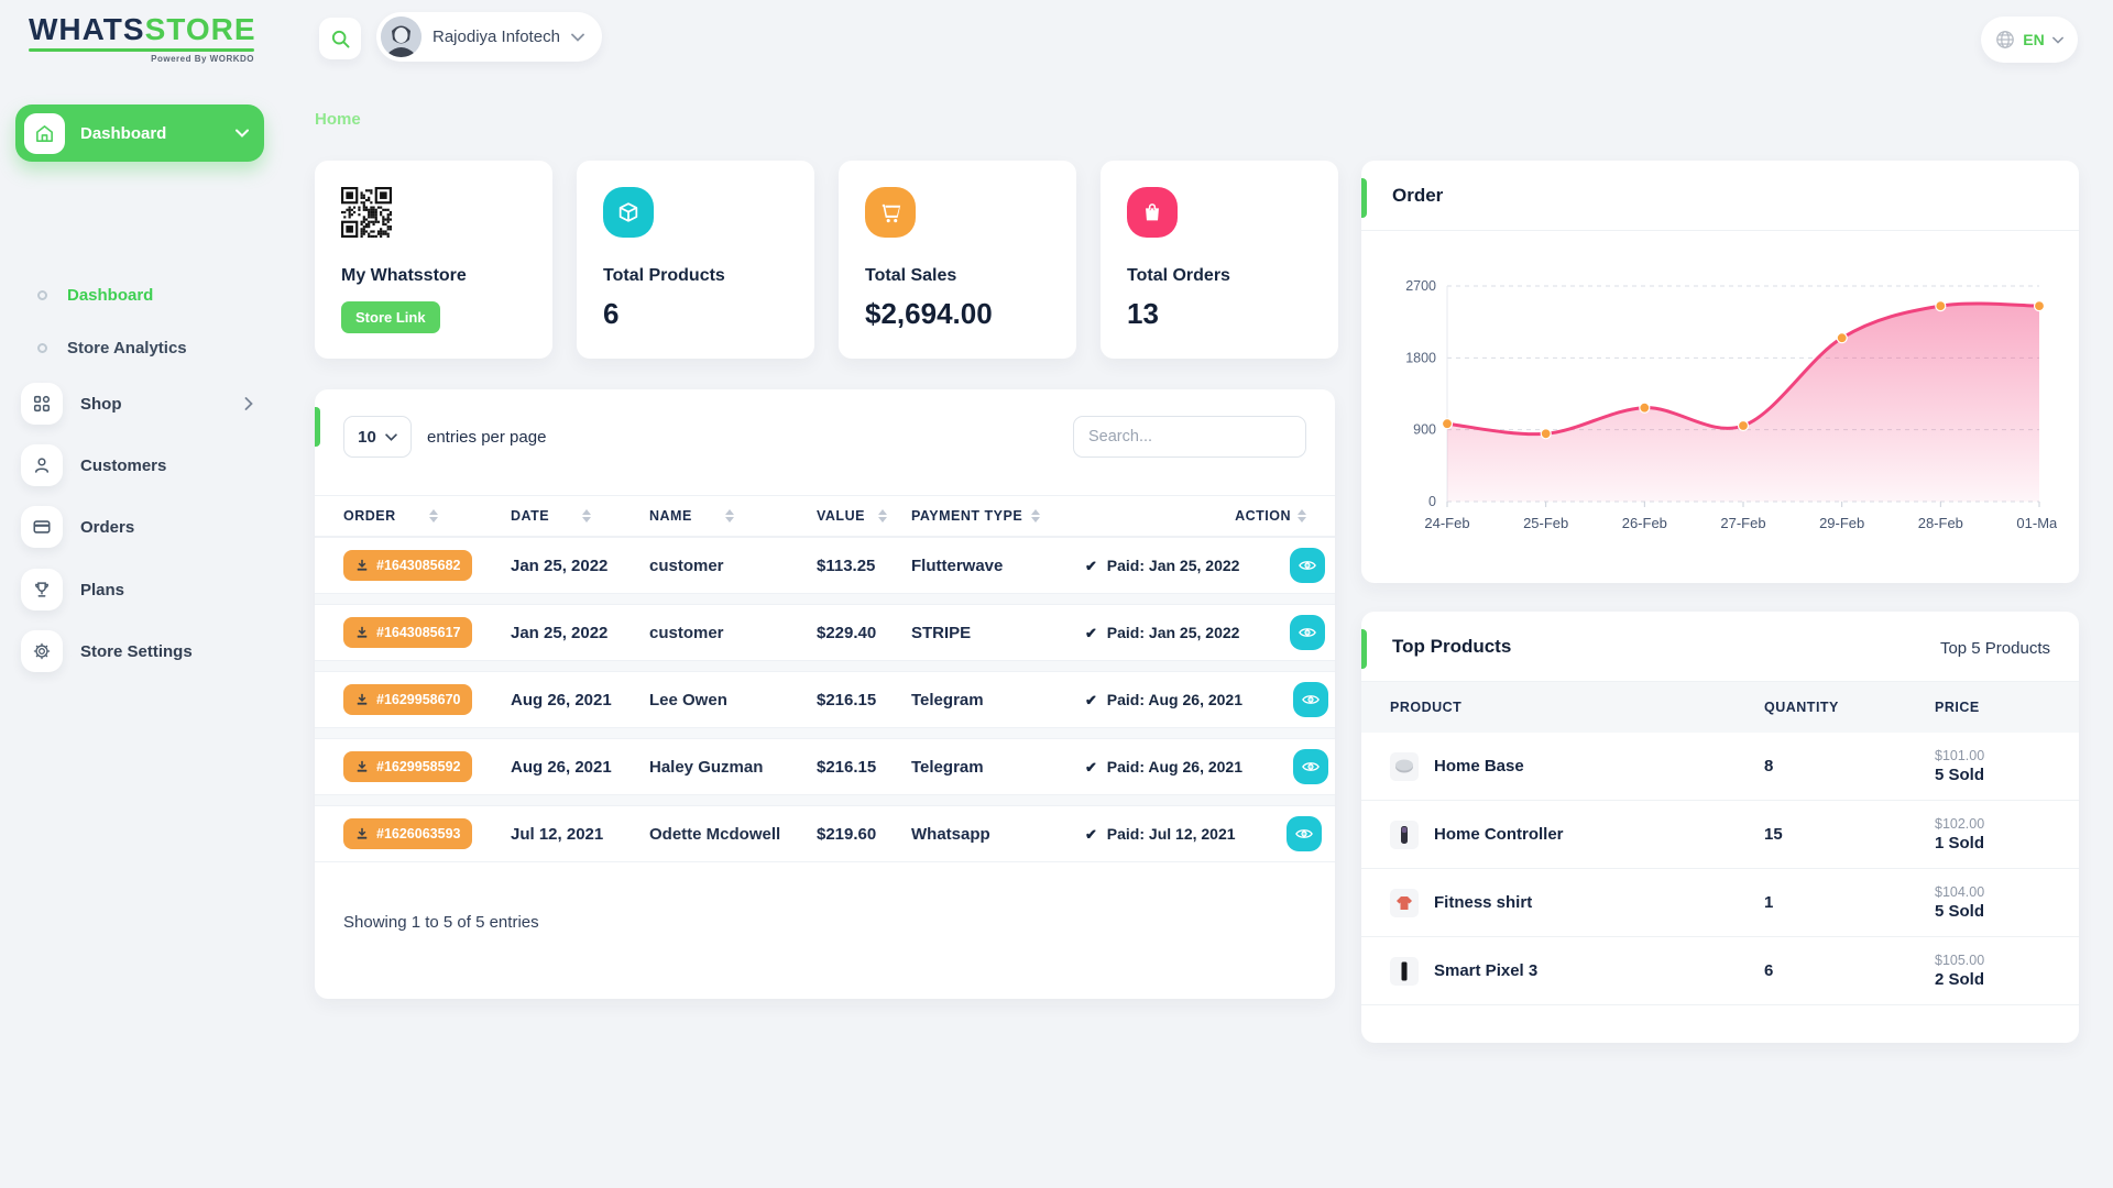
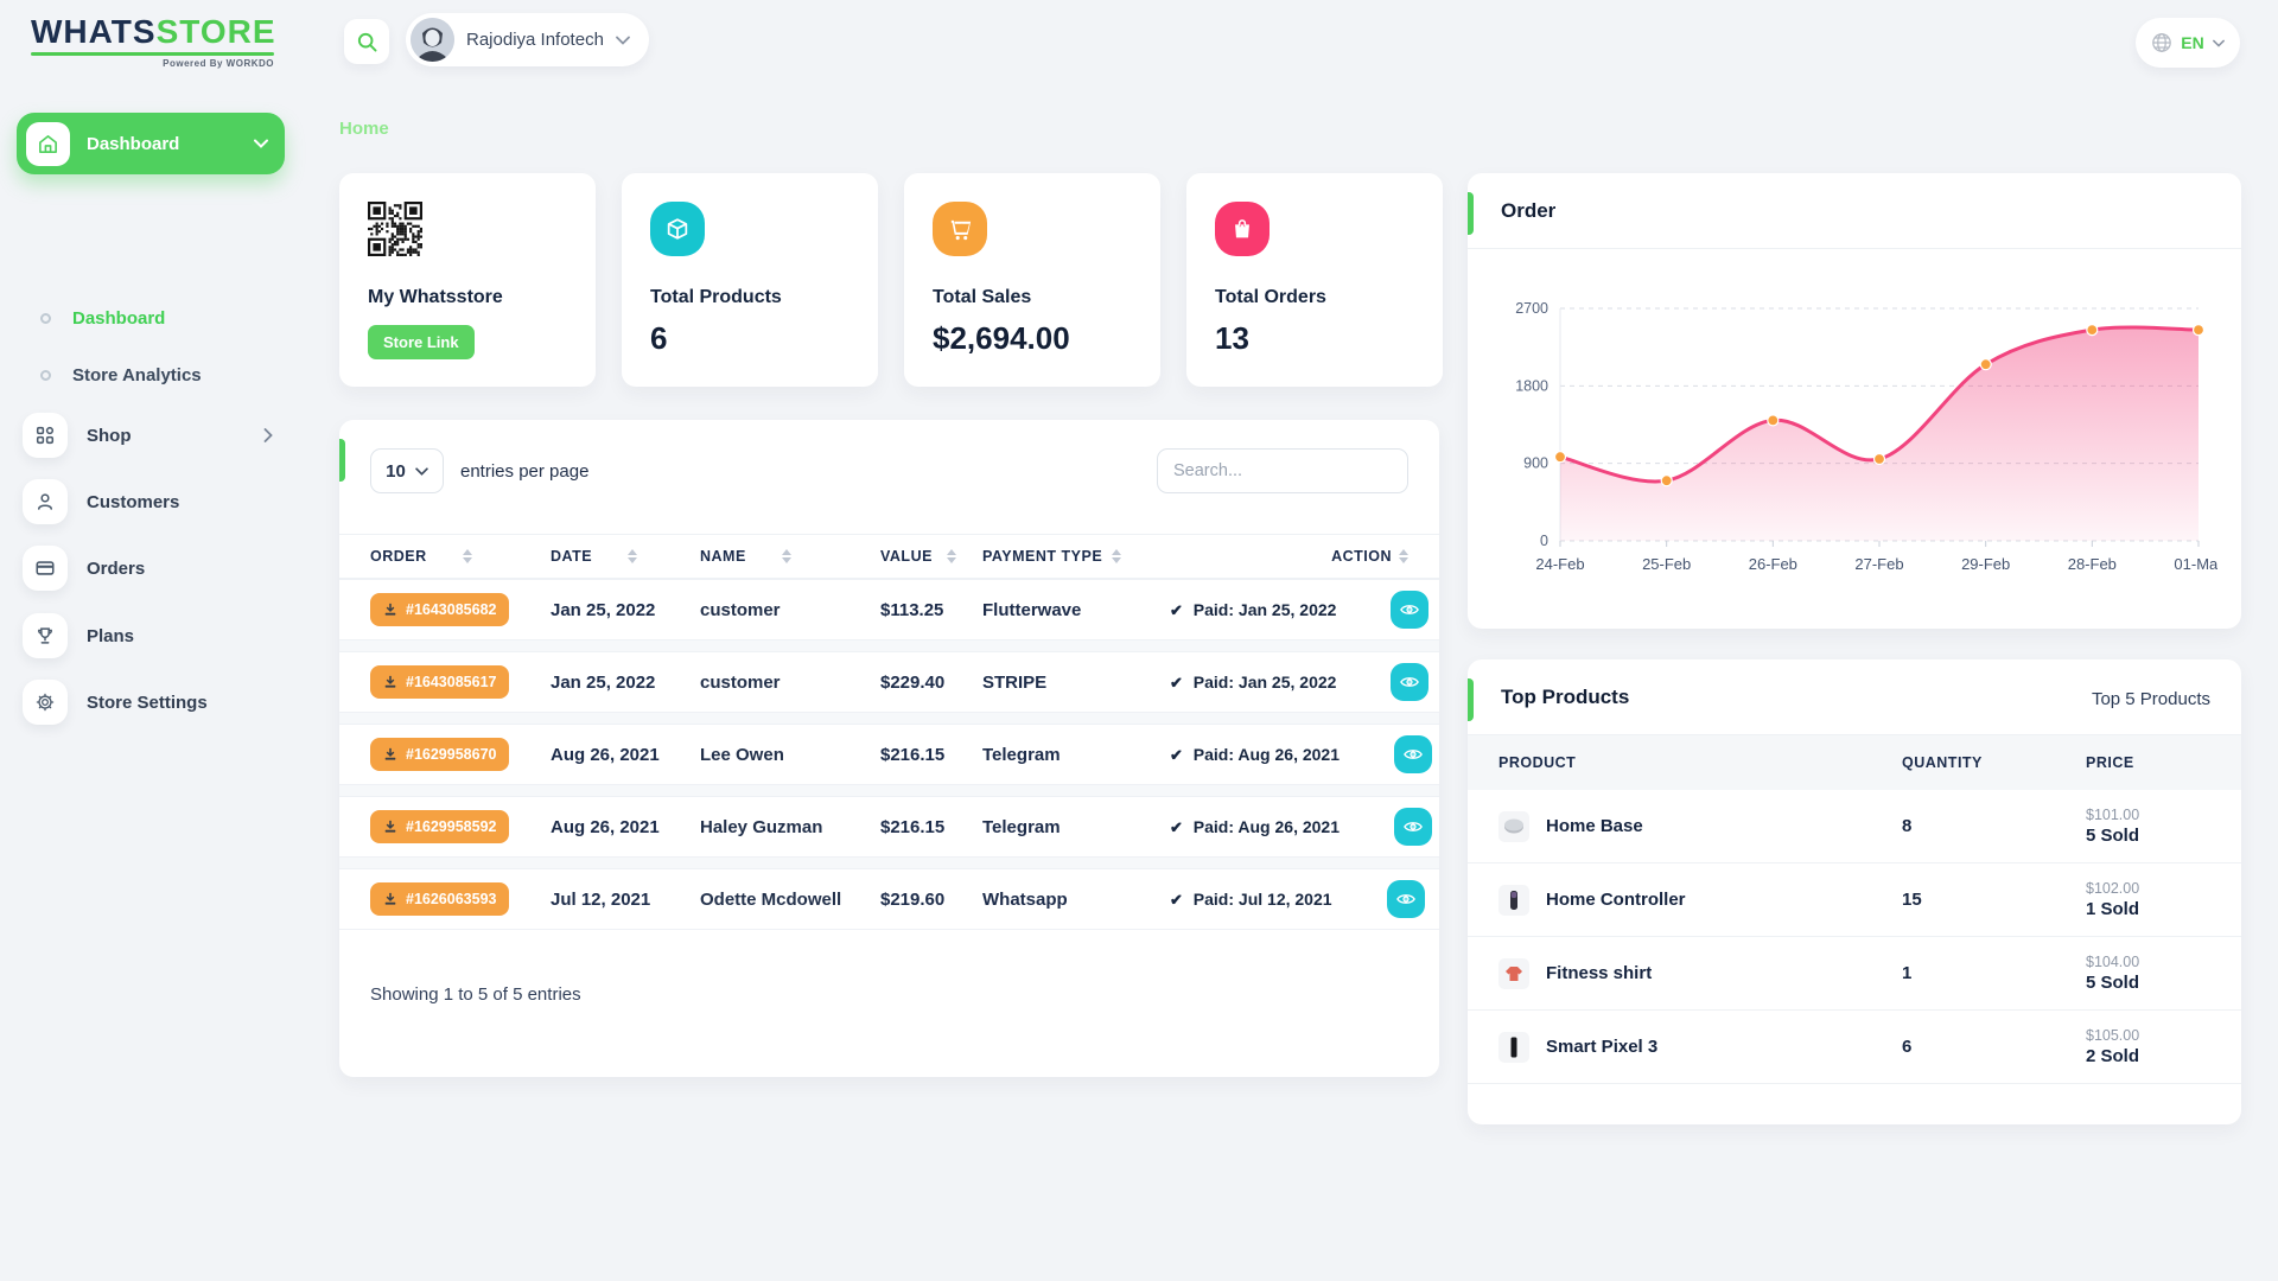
25-Feb: 800 -> 700
26-Feb: 1200 -> 1400
